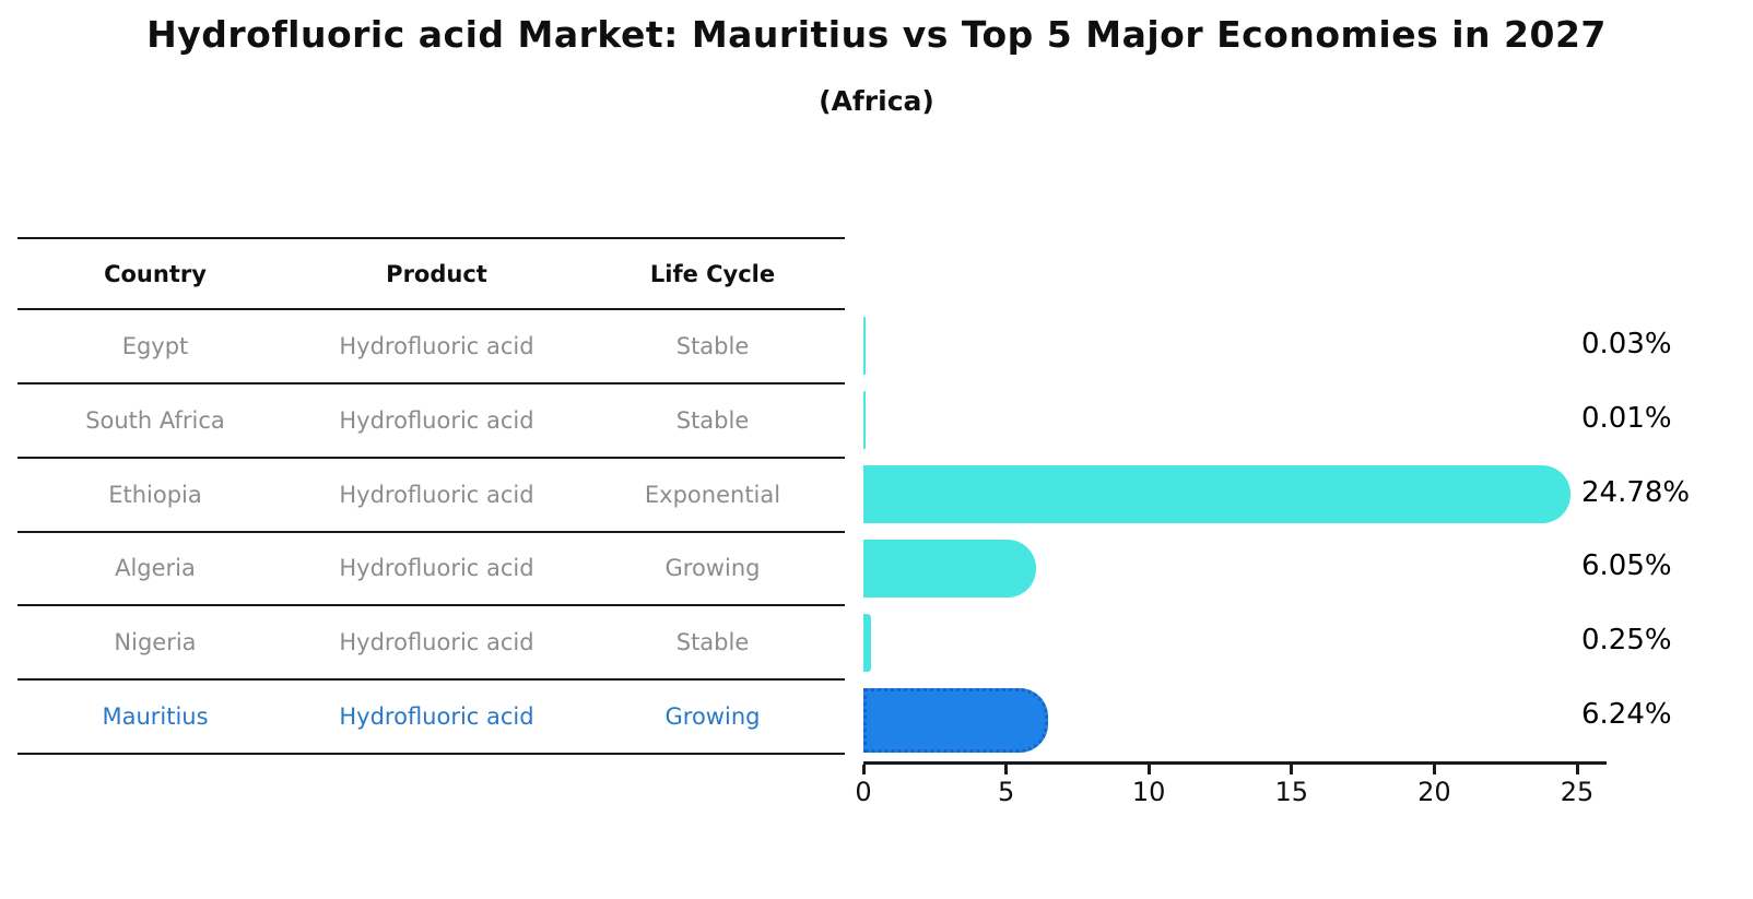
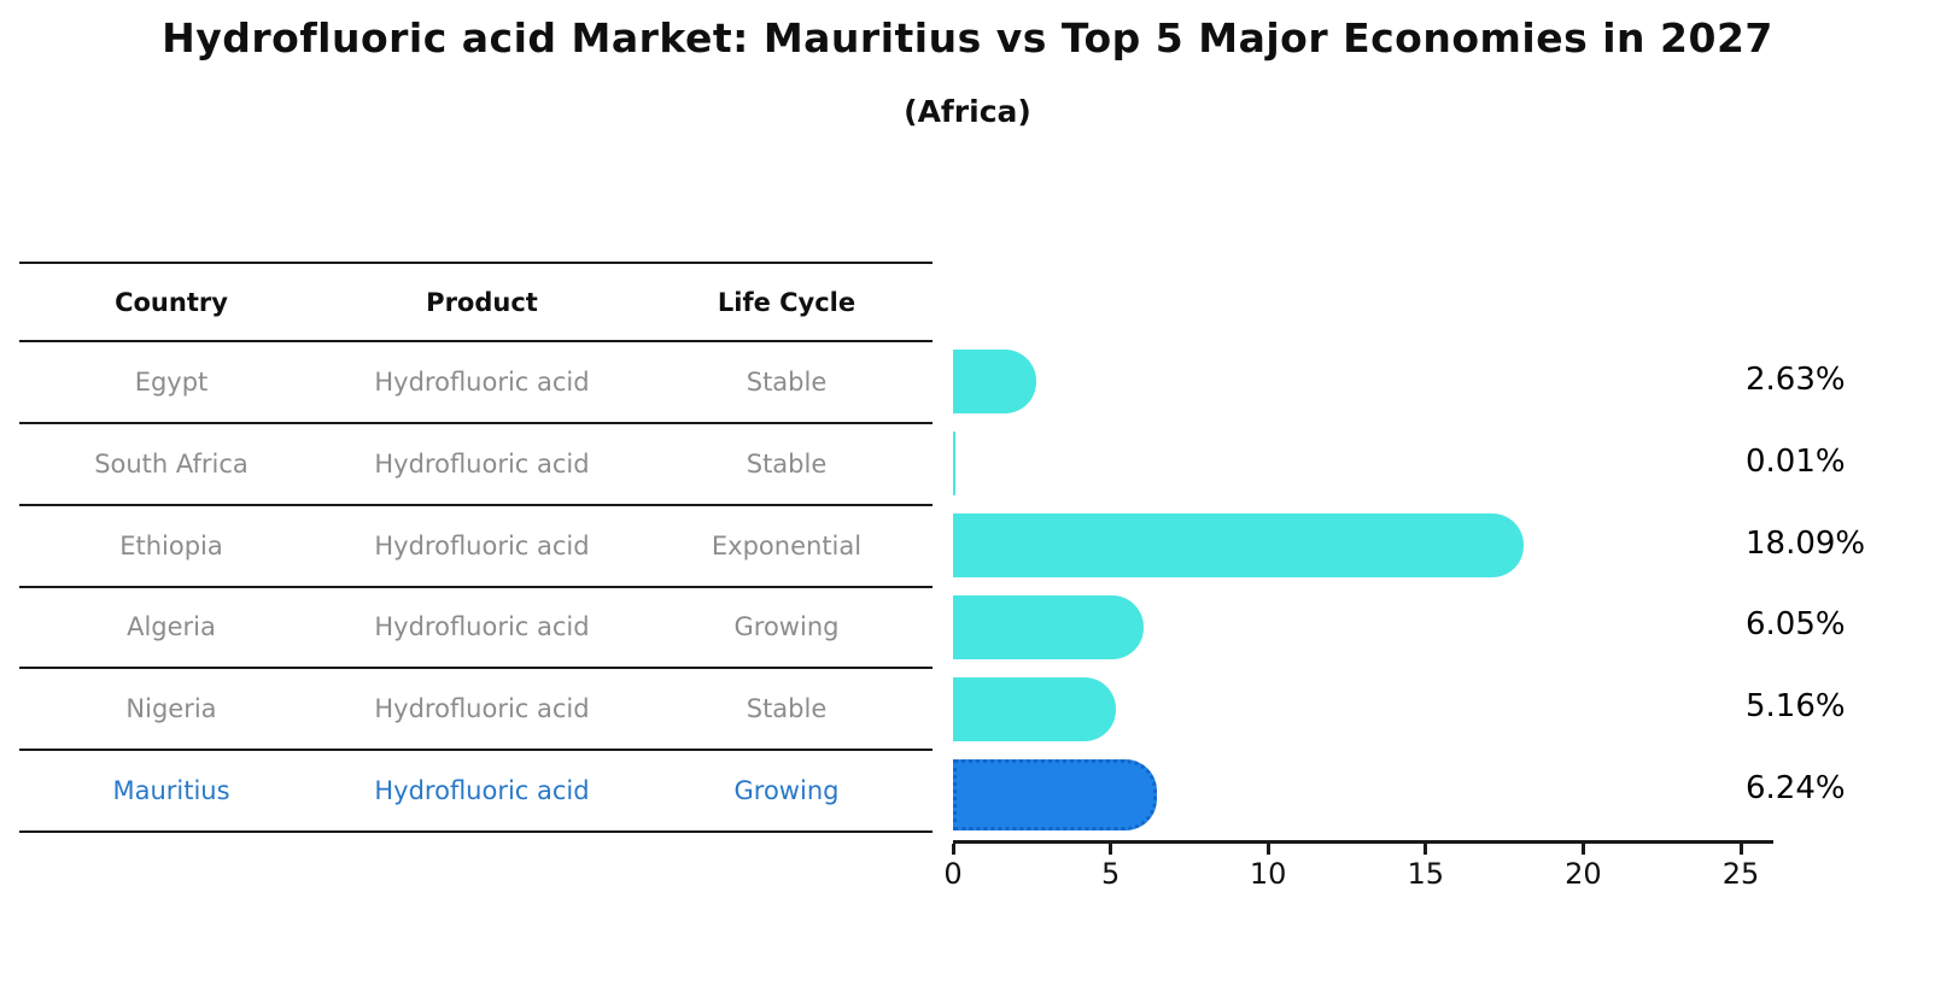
Egypt: 0.03% -> 2.63%
Ethiopia: 24.78% -> 18.09%
Nigeria: 0.25% -> 5.16%
